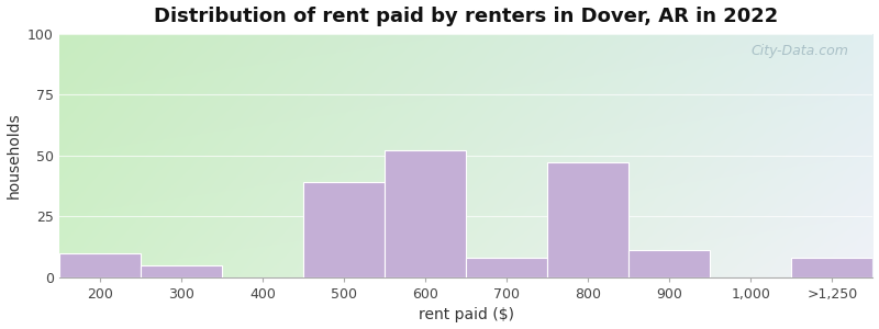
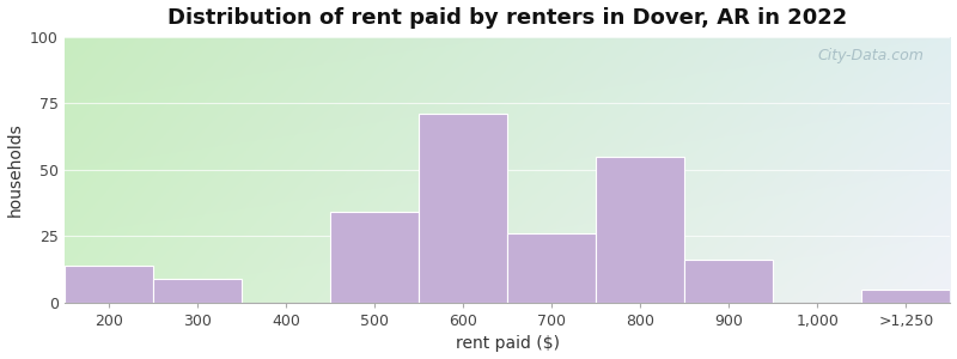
200: 10 -> 14
300: 5 -> 9
500: 39 -> 34
600: 52 -> 71
700: 8 -> 26
800: 47 -> 55
900: 11 -> 16
>1,250: 8 -> 5
